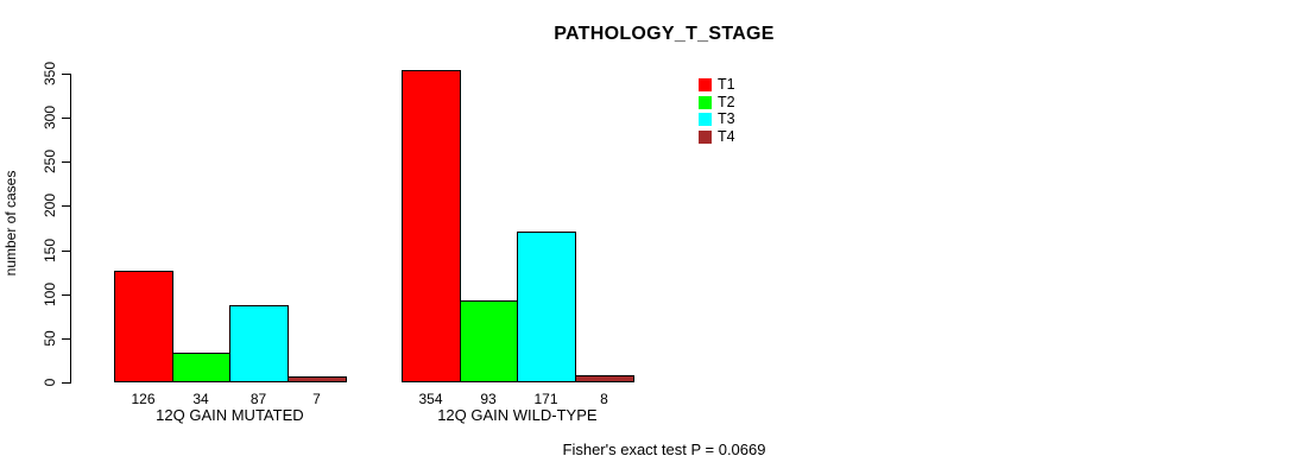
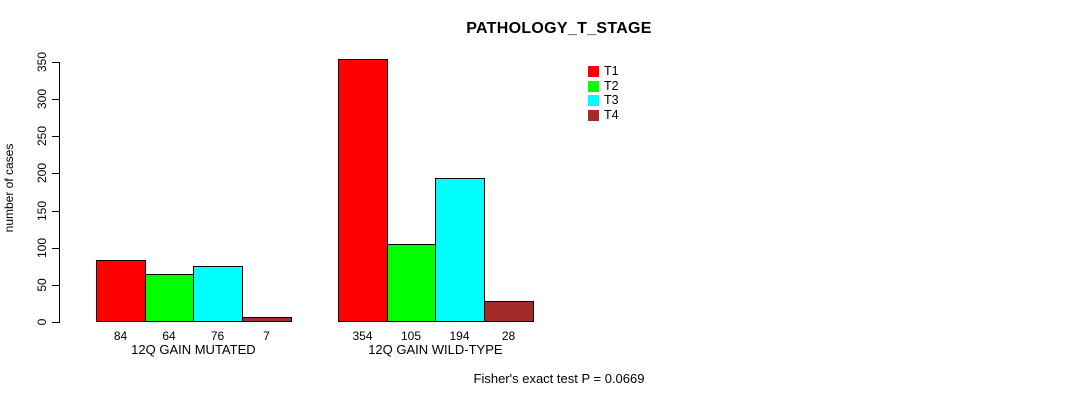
T1/12Q GAIN MUTATED: 126 -> 84
T2/12Q GAIN MUTATED: 34 -> 64
T3/12Q GAIN MUTATED: 87 -> 76
T2/12Q GAIN WILD-TYPE: 93 -> 105
T3/12Q GAIN WILD-TYPE: 171 -> 194
T4/12Q GAIN WILD-TYPE: 8 -> 28
